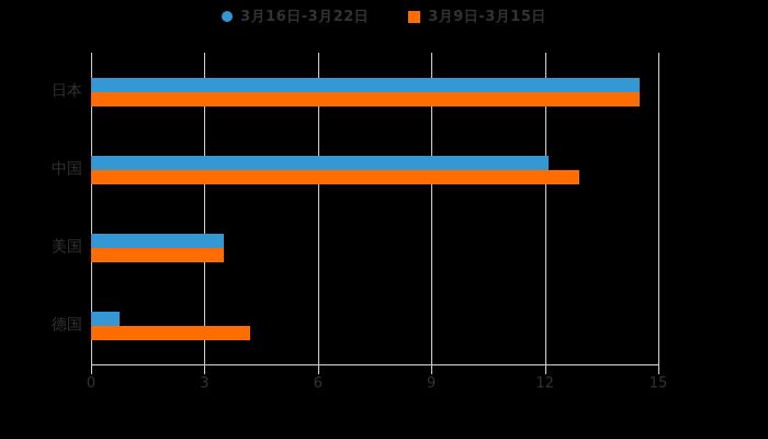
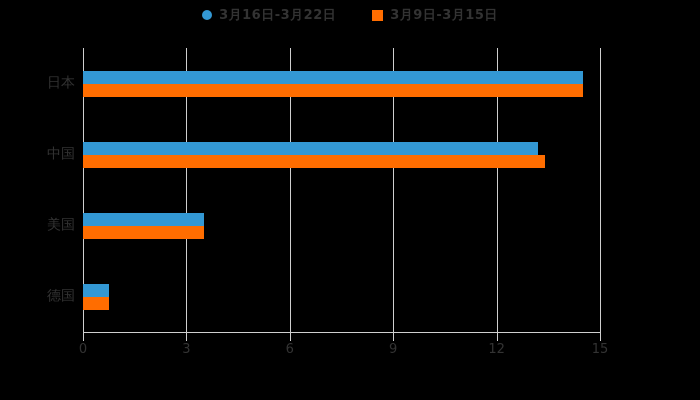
3月16日-3月22日/中国: 12.1 -> 13.2
3月9日-3月15日/中国: 12.9 -> 13.4
3月9日-3月15日/德国: 4.2 -> 0.8
